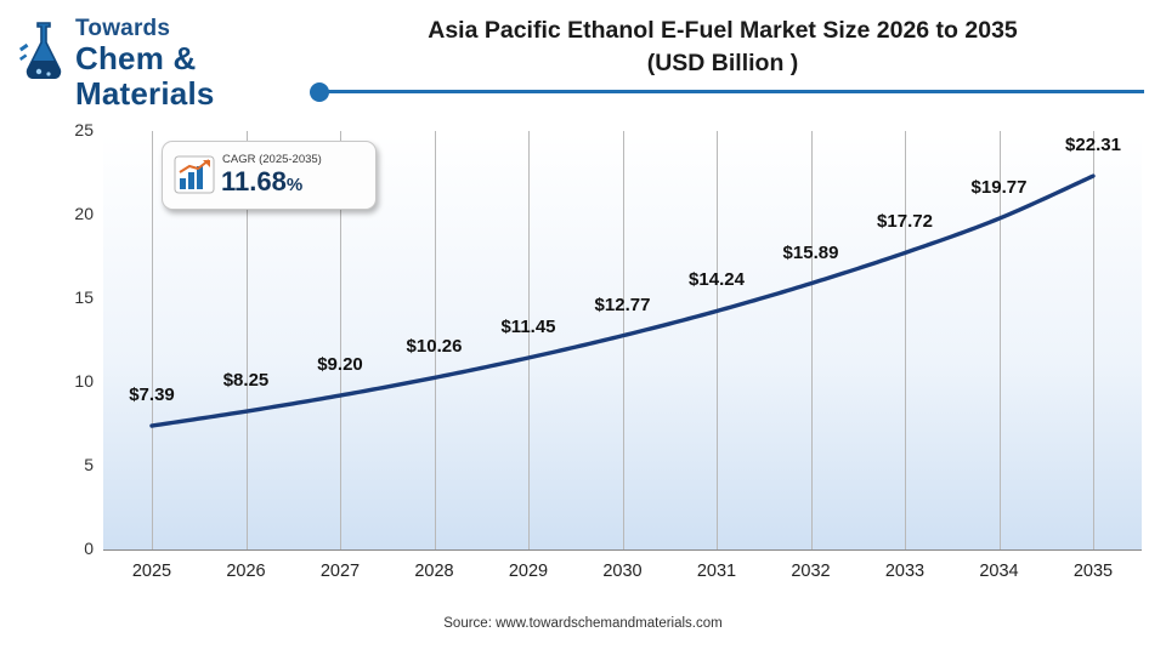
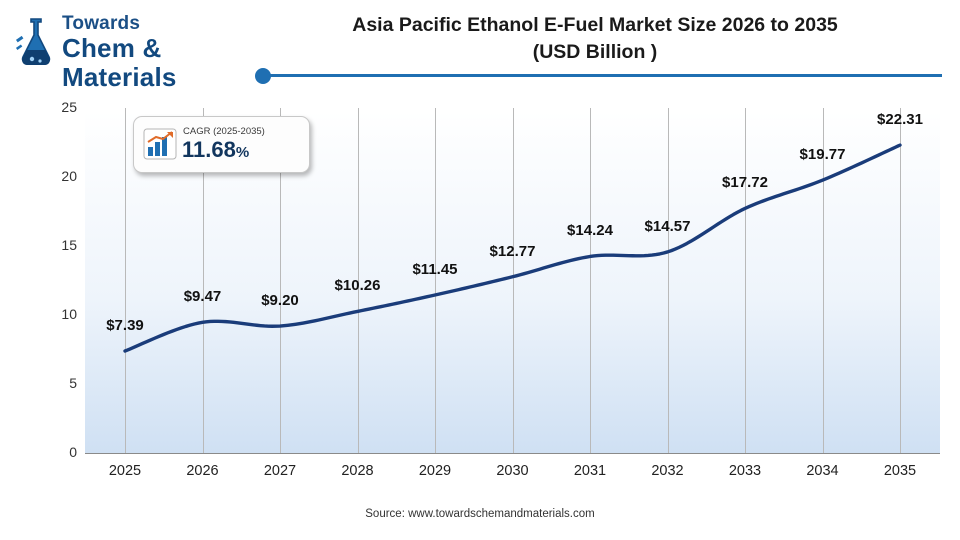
2026: $8.25 -> $9.47
2032: $15.89 -> $14.57
